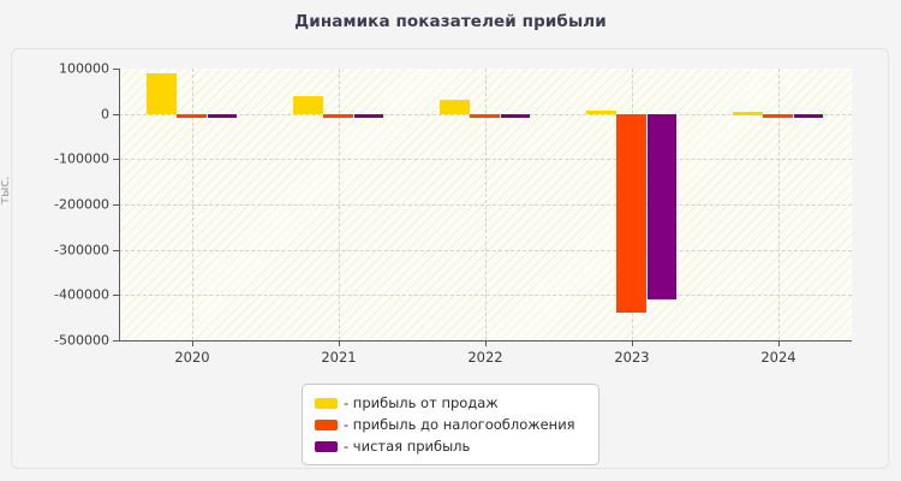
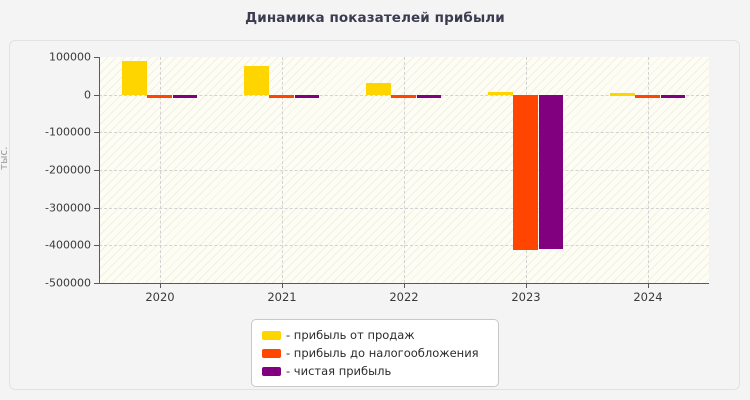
- прибыль от продаж/2021: 40000 -> 80000
- прибыль до налогообложения/2023: -440000 -> -410000
